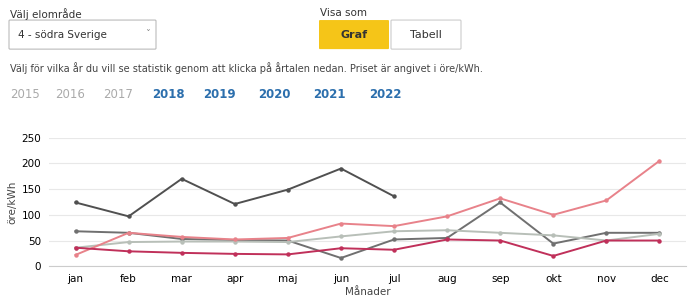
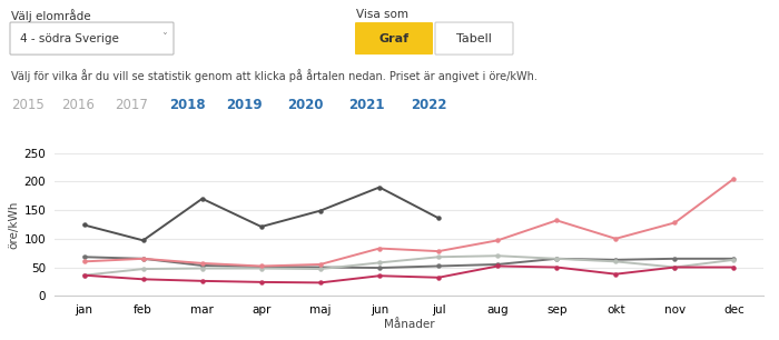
2021/jan: 22 -> 60
2019/jun: 16 -> 49
2019/sep: 124 -> 65
2020/okt: 20 -> 38
2019/okt: 44 -> 63
